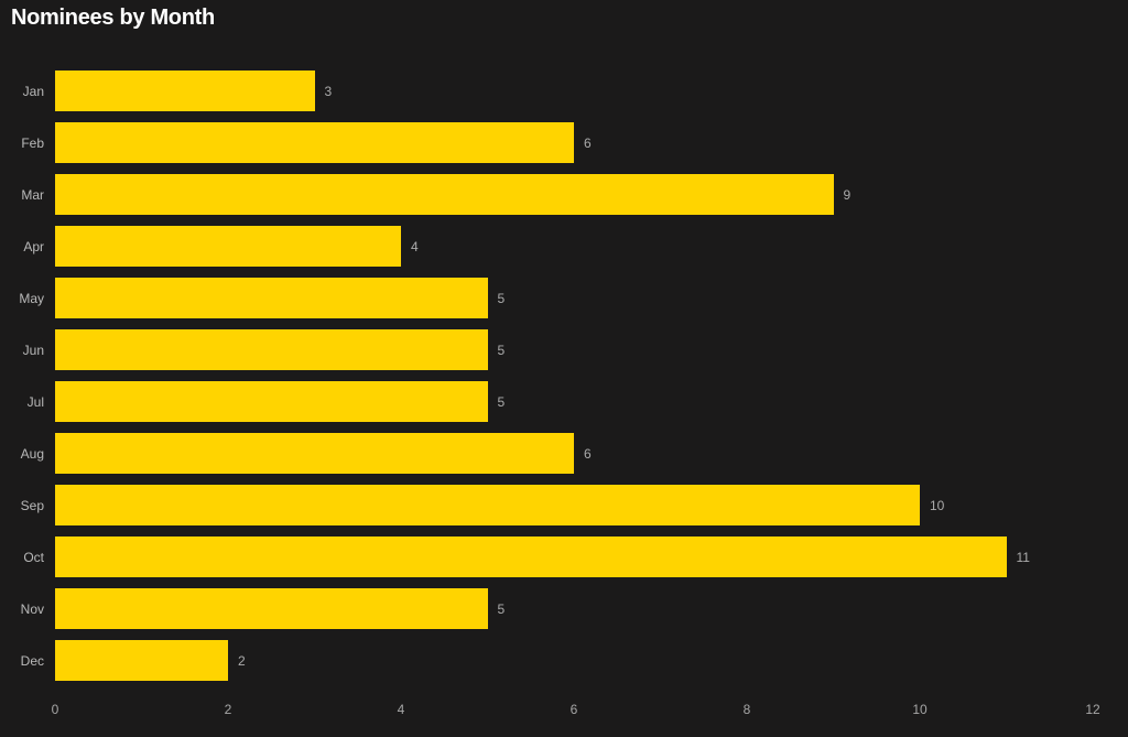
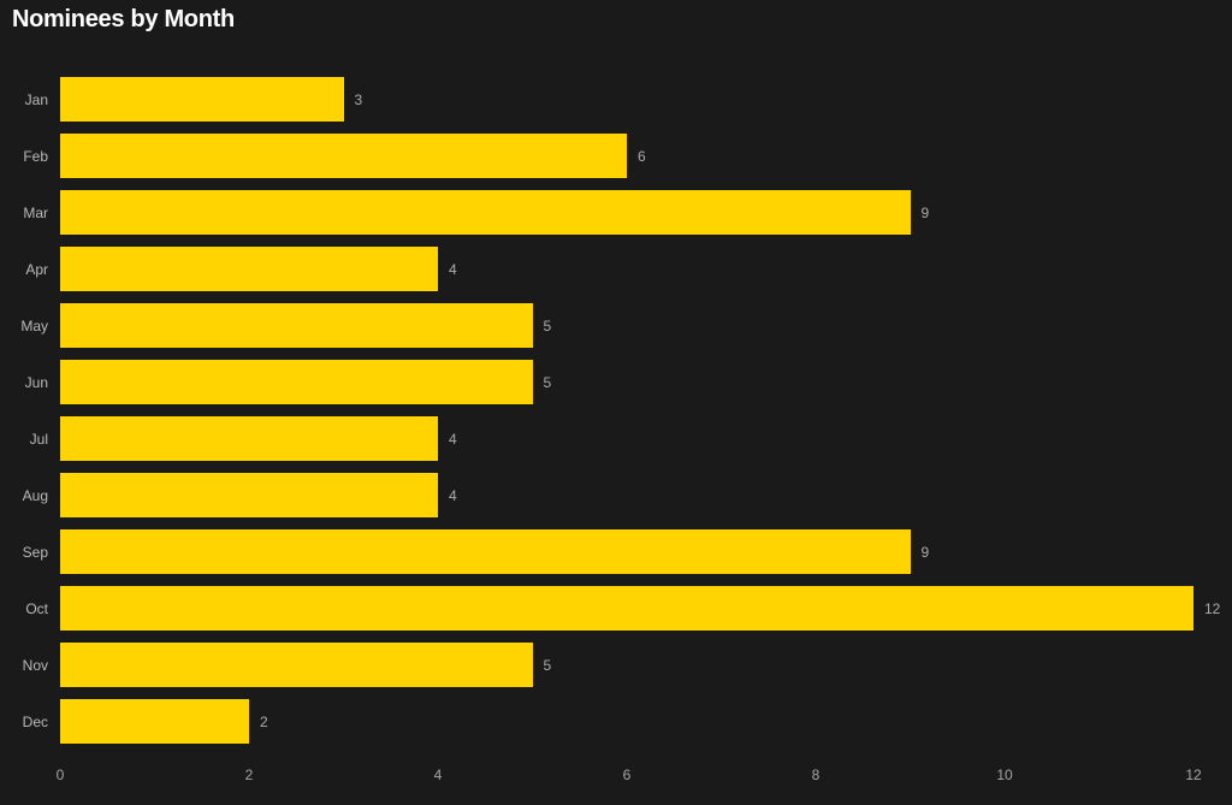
Jul: 5 -> 4
Aug: 6 -> 4
Sep: 10 -> 9
Oct: 11 -> 12
